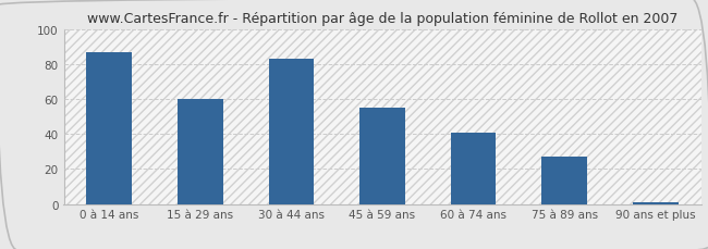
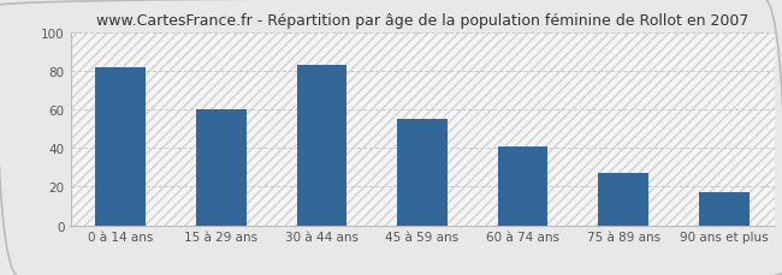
0 à 14 ans: 87 -> 82
90 ans et plus: 1 -> 17
